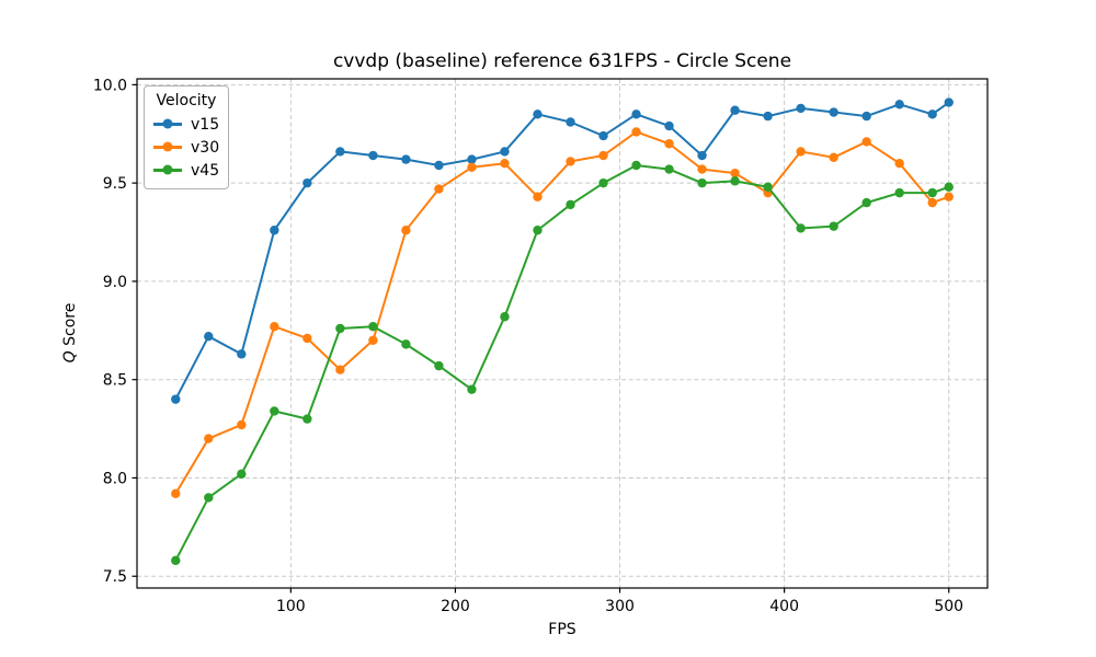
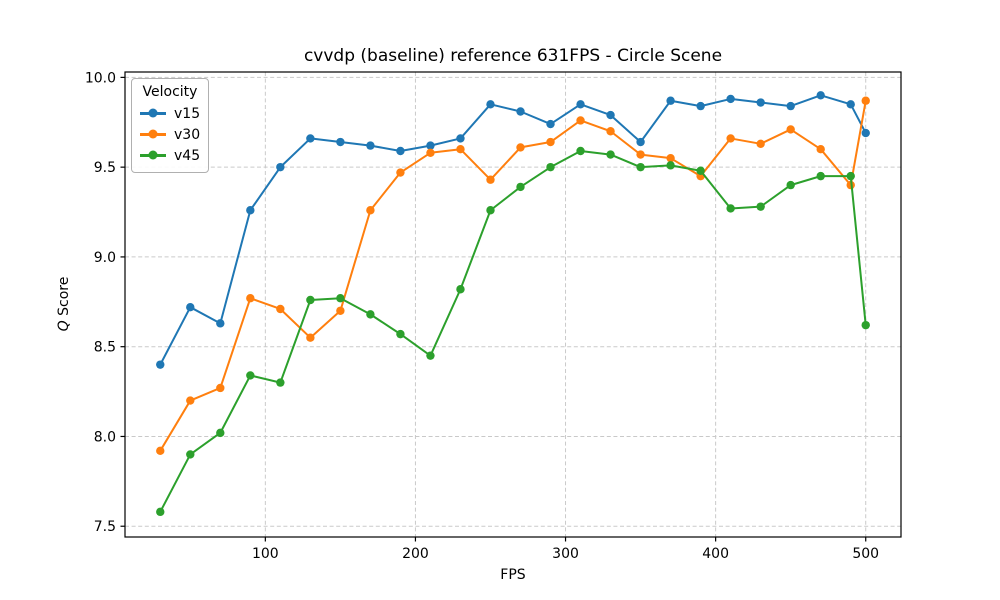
v15/500: 9.91 -> 9.69
v30/500: 9.43 -> 9.87
v45/500: 9.48 -> 8.62
